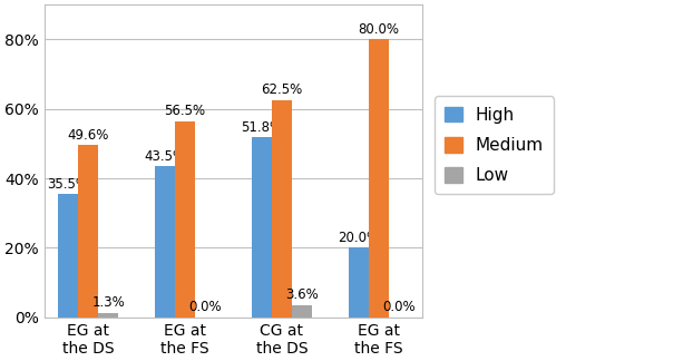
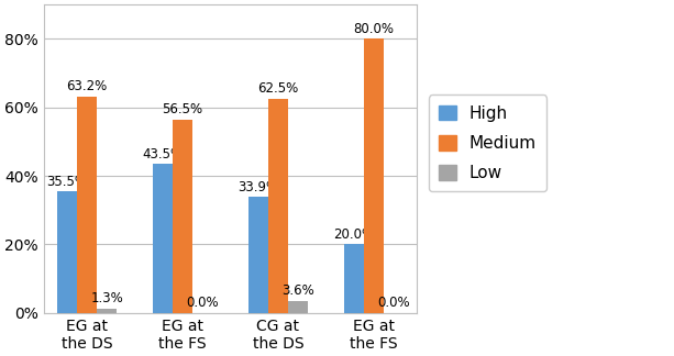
Medium/EG at the DS: 49.6% -> 63.2%
High/CG at the DS: 51.8% -> 33.9%
